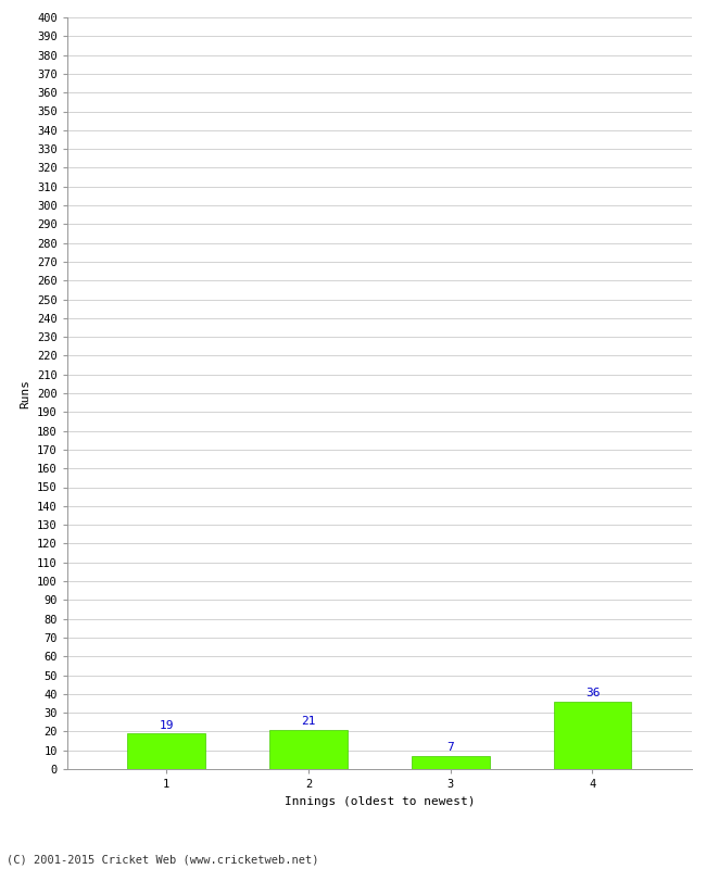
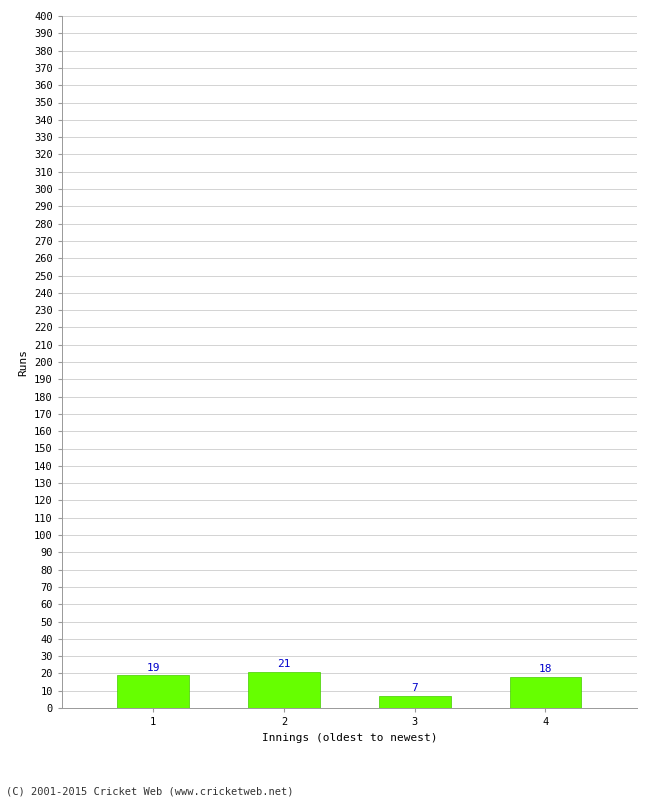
4: 36 -> 18
